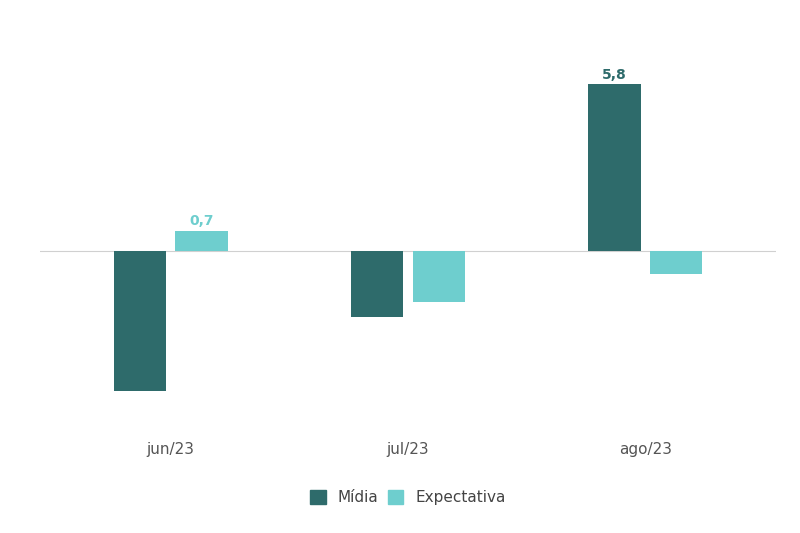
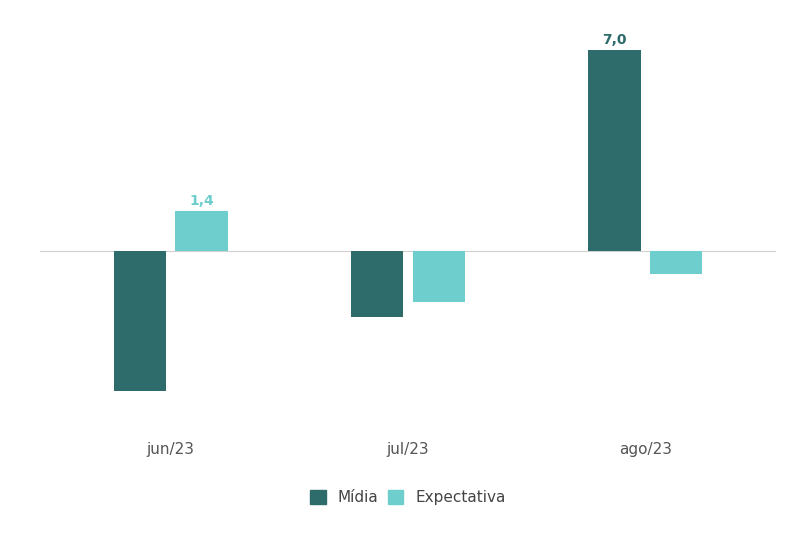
Expectativa/jun/23: 0,7 -> 1,4
Mídia/ago/23: 5,8 -> 7,0
